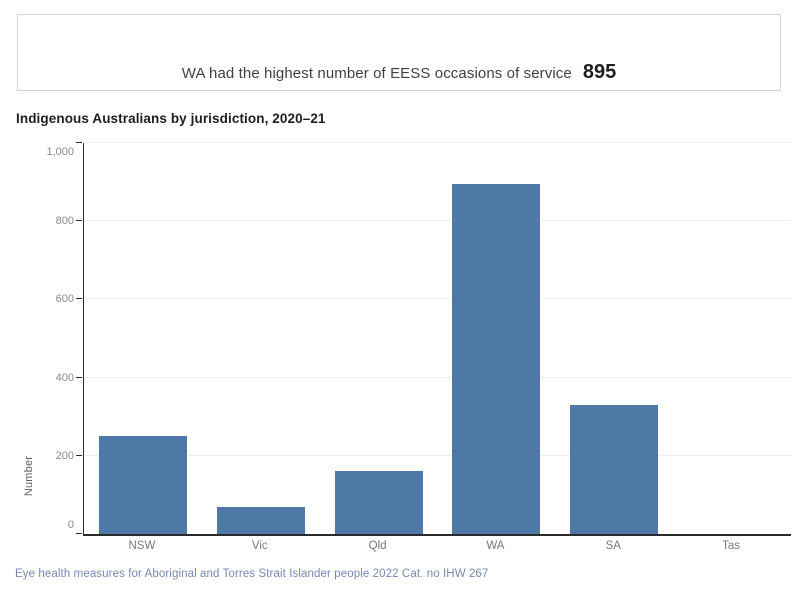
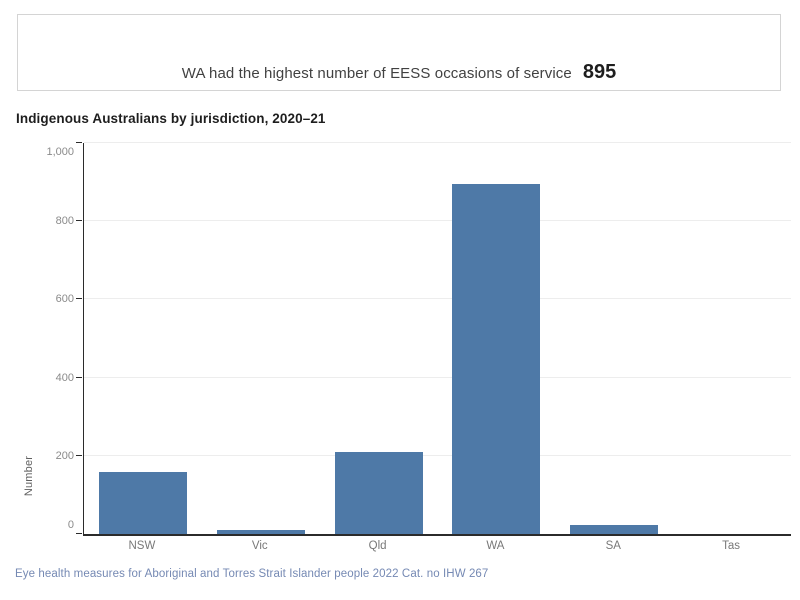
NSW: 250 -> 160
Vic: 70 -> 10
Qld: 160 -> 210
SA: 330 -> 20
